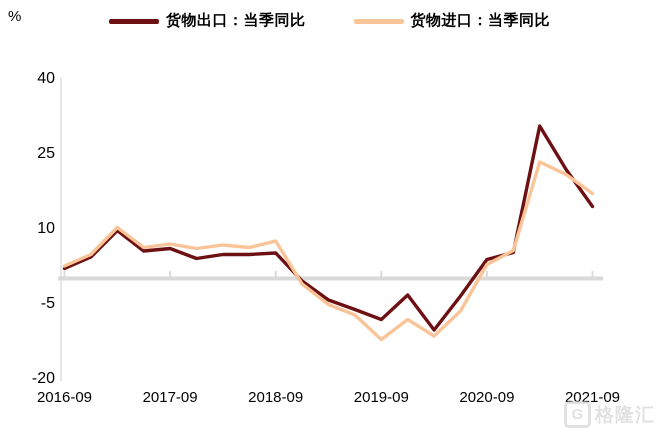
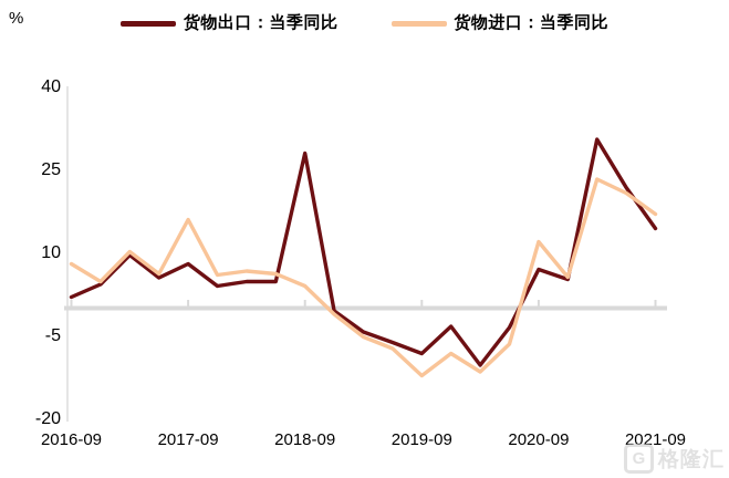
货物进口：当季同比/2016-09: 2 -> 8
货物出口：当季同比/2017-09: 6 -> 8
货物进口：当季同比/2017-09: 7 -> 16
货物出口：当季同比/2018-09: 5 -> 28
货物进口：当季同比/2018-09: 8 -> 4
货物出口：当季同比/2020-09: 4 -> 7
货物进口：当季同比/2020-09: 3 -> 12
